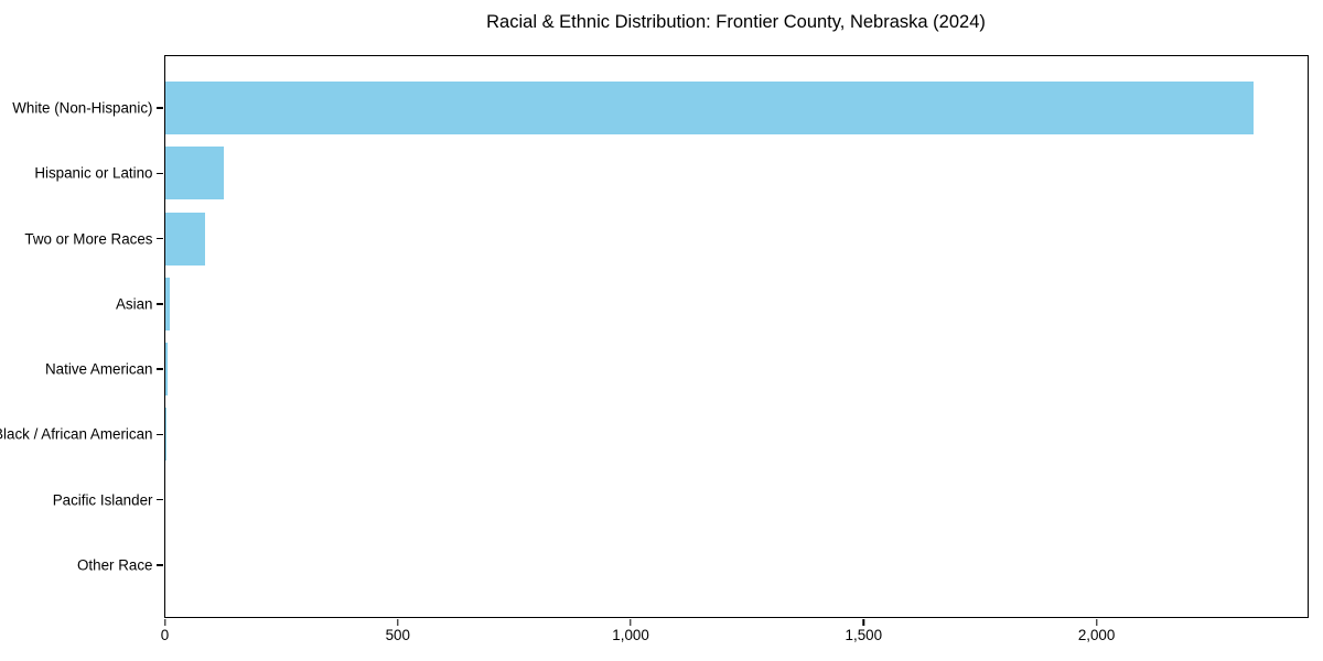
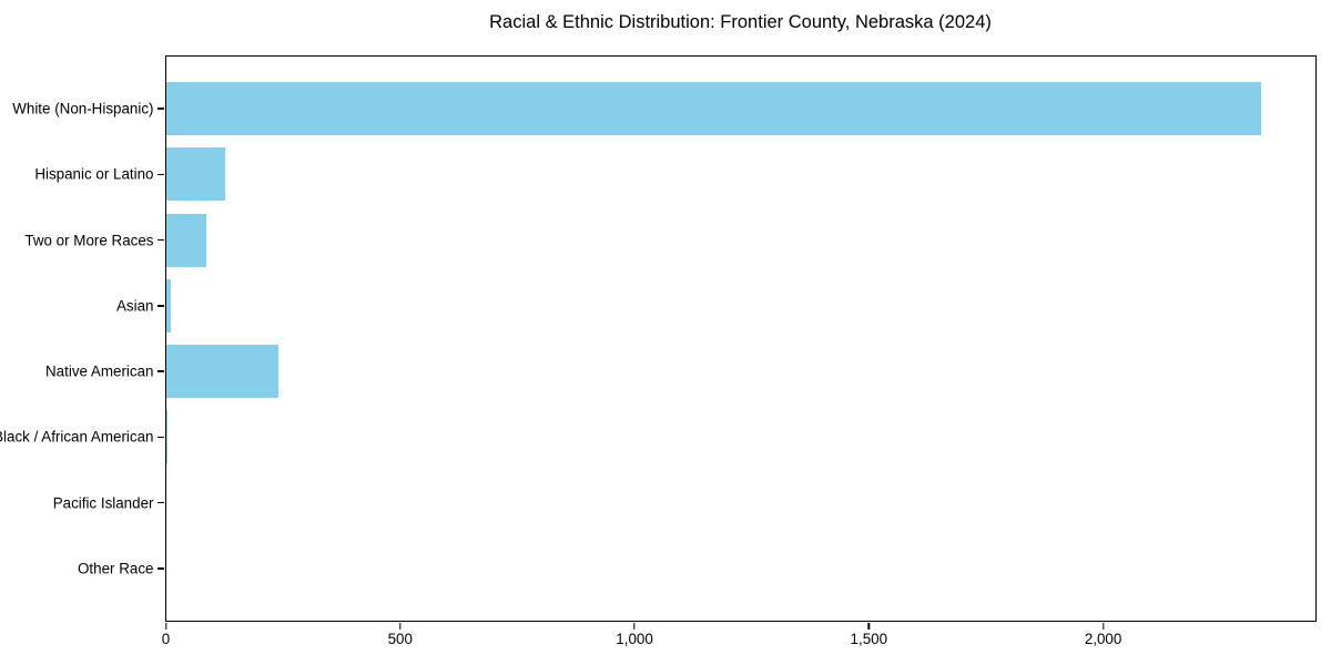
Native American: 10 -> 240
